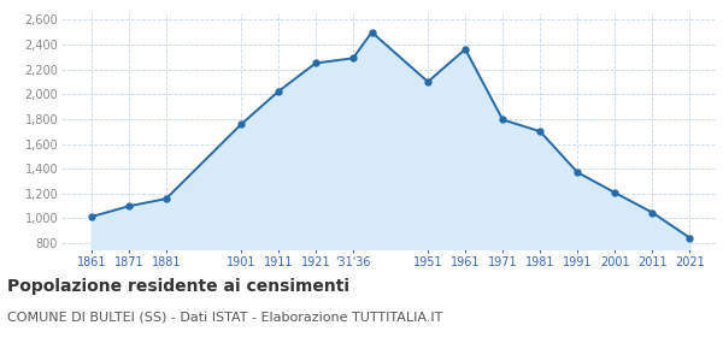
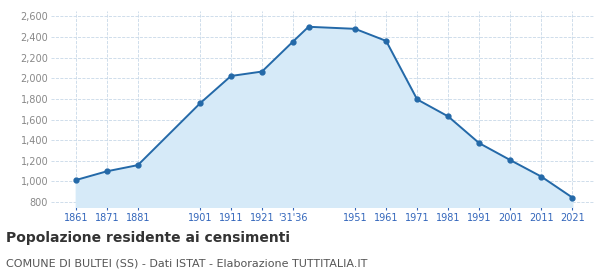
1921: 2,250 -> 2,060
'31'36: 2,290 -> 2,360
1951: 2,100 -> 2,480
1981: 1,700 -> 1,630
